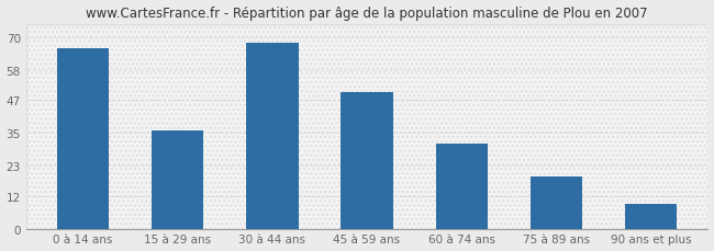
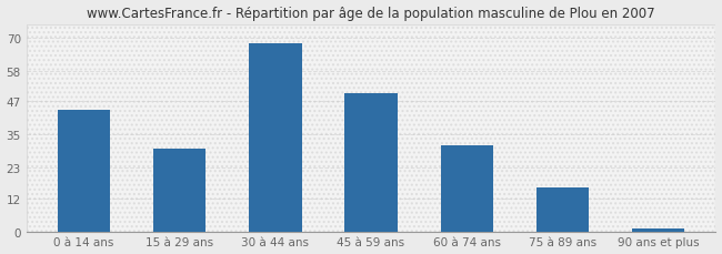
0 à 14 ans: 66 -> 44
15 à 29 ans: 36 -> 30
75 à 89 ans: 19 -> 16
90 ans et plus: 9 -> 1
